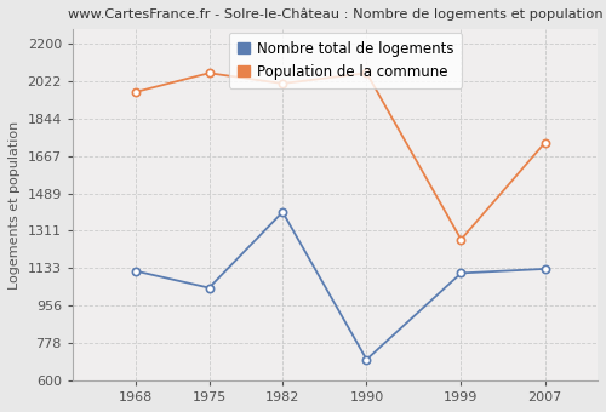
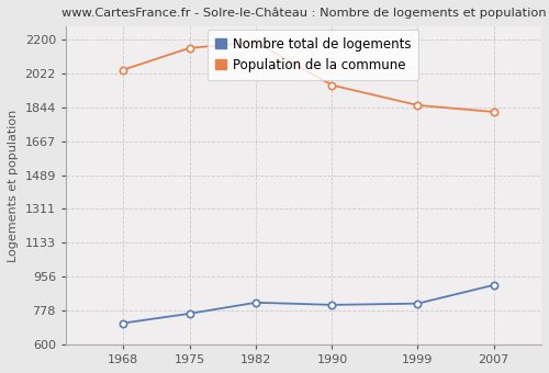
Nombre total de logements/1968: 1120 -> 710
Population de la commune/1968: 1970 -> 2040
Nombre total de logements/1975: 1040 -> 760
Population de la commune/1975: 2060 -> 2160
Nombre total de logements/1982: 1400 -> 820
Population de la commune/1982: 2010 -> 2180
Nombre total de logements/1990: 700 -> 810
Population de la commune/1990: 2060 -> 1960
Nombre total de logements/1999: 1110 -> 820
Population de la commune/1999: 1270 -> 1860
Nombre total de logements/2007: 1130 -> 910
Population de la commune/2007: 1730 -> 1820
